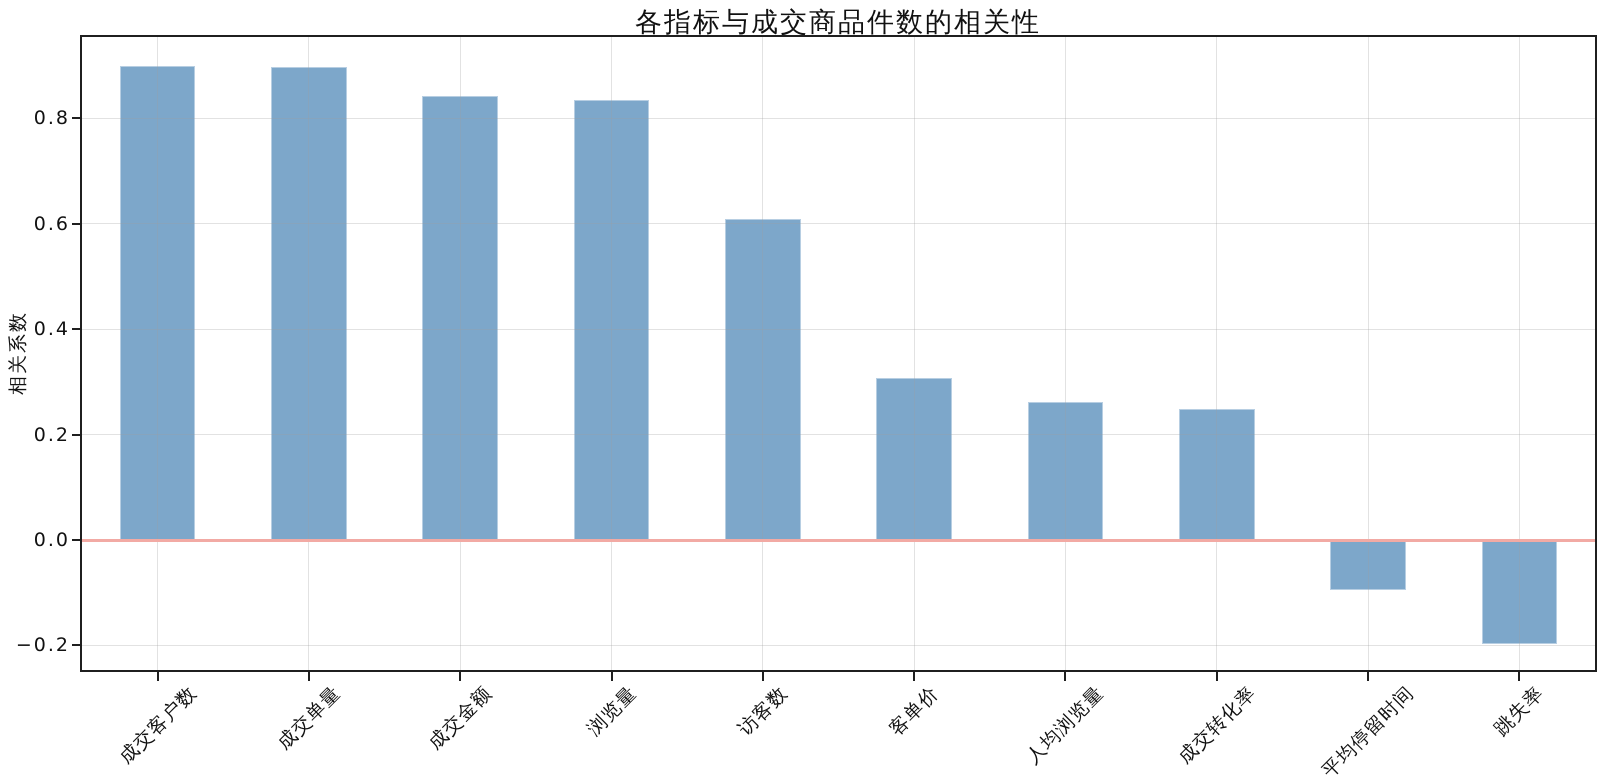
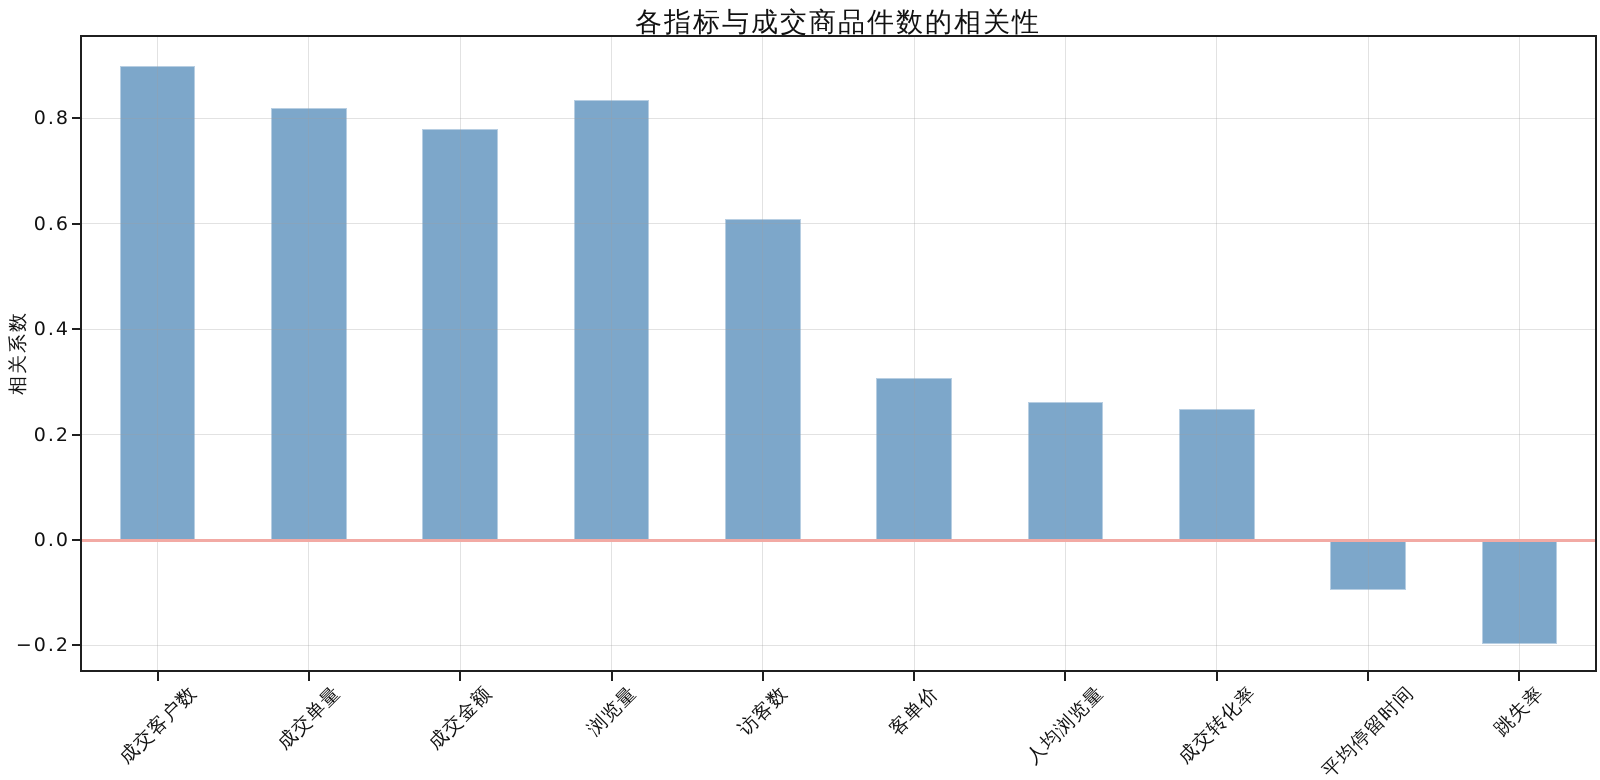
成交单量: 0.90 -> 0.82
成交金额: 0.84 -> 0.78
